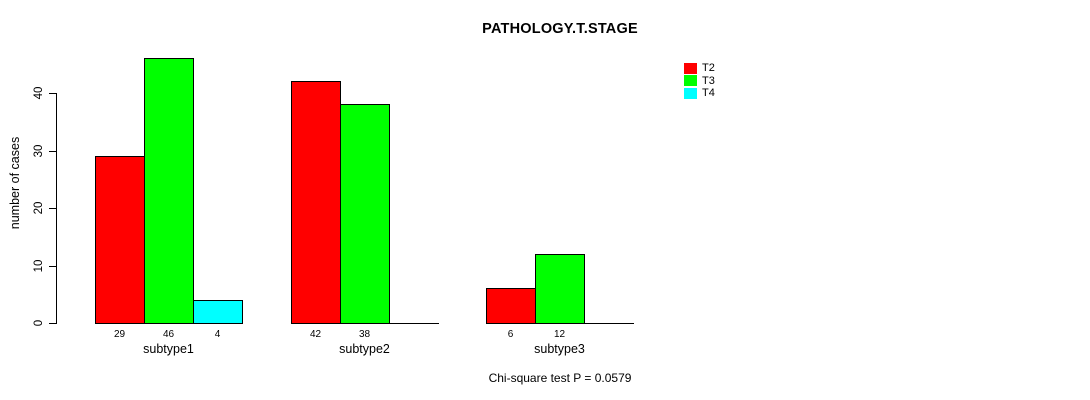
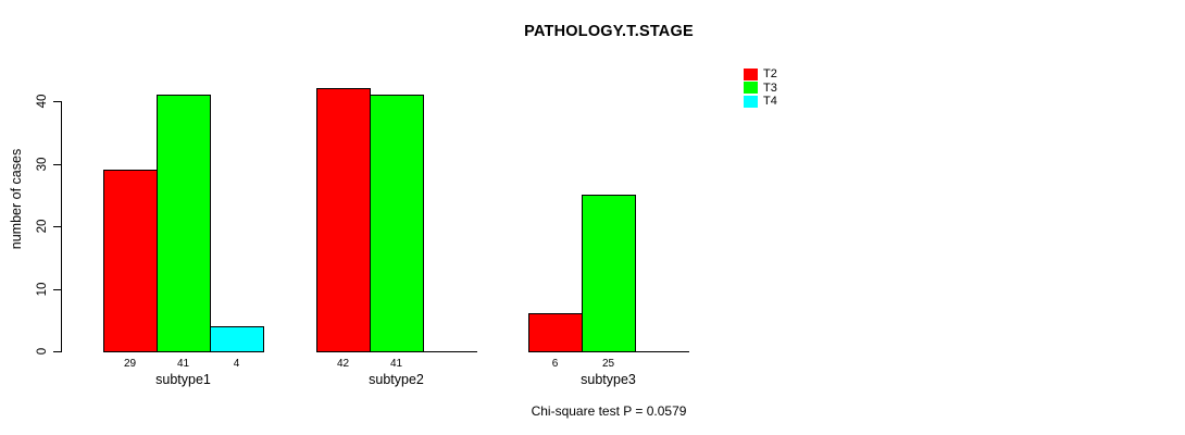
T3/subtype1: 46 -> 41
T3/subtype2: 38 -> 41
T3/subtype3: 12 -> 25
